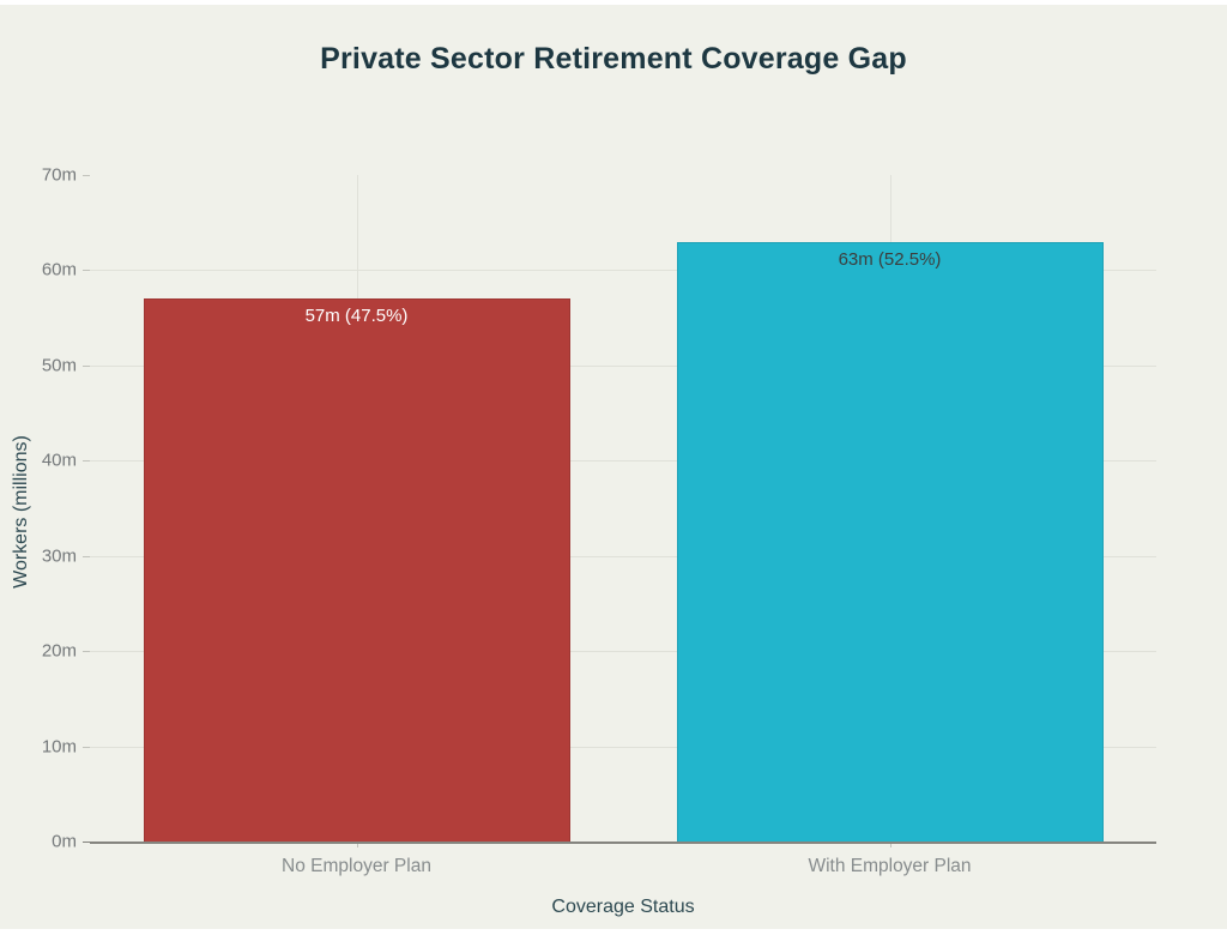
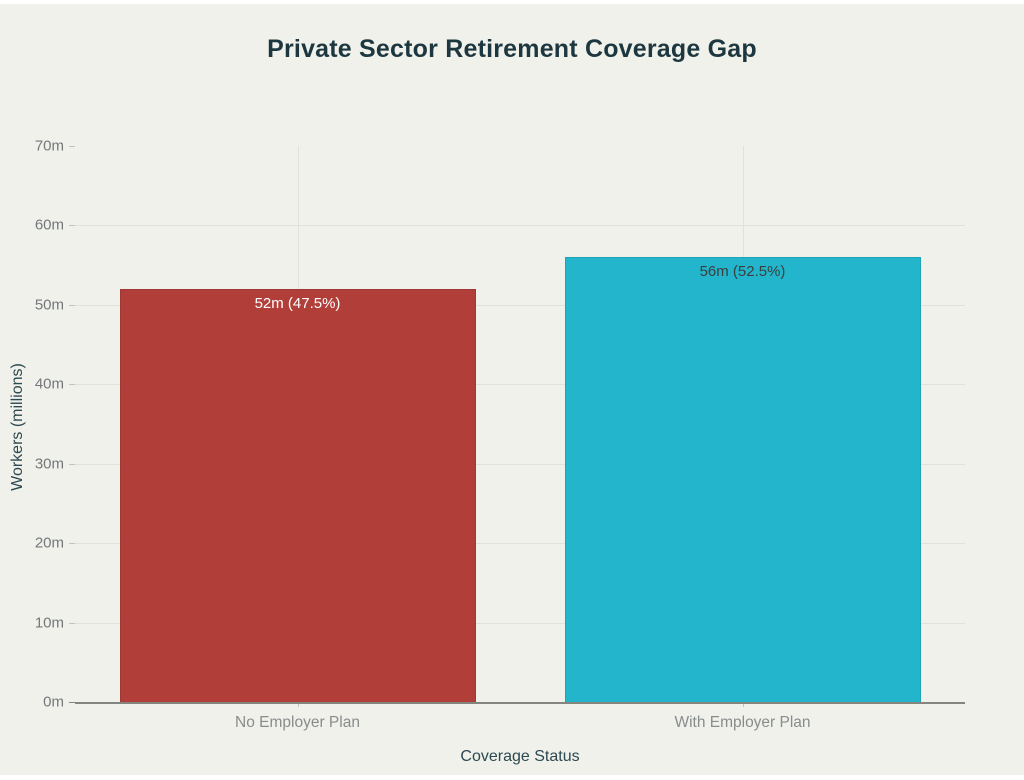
No Employer Plan: 57m -> 52m
With Employer Plan: 63m -> 56m
